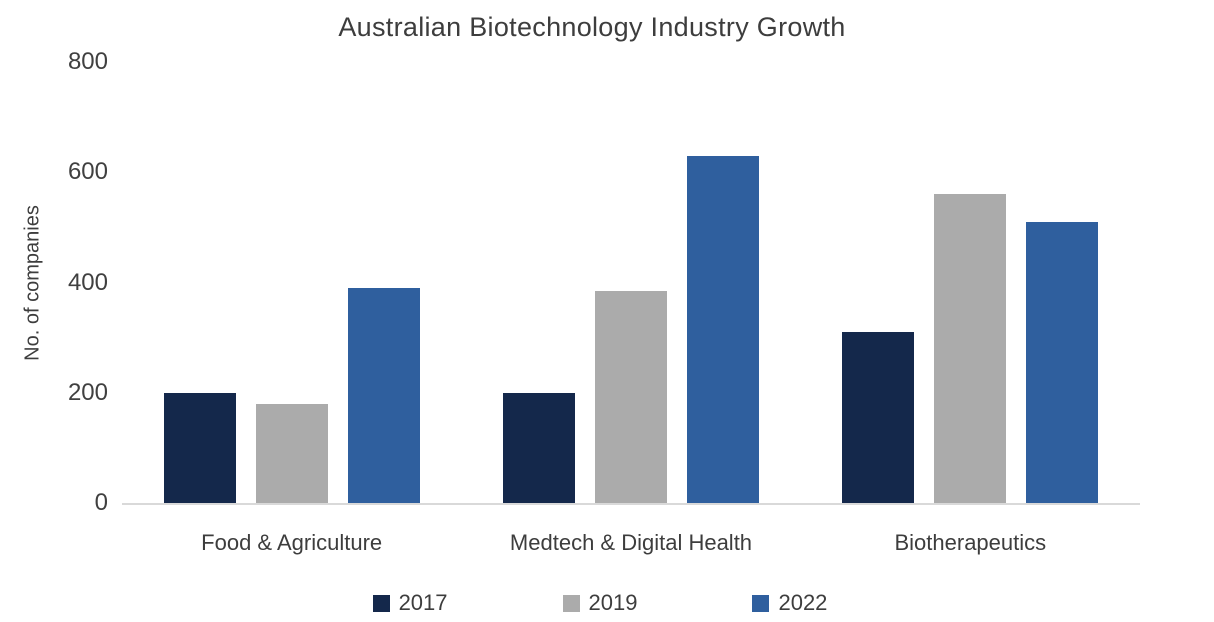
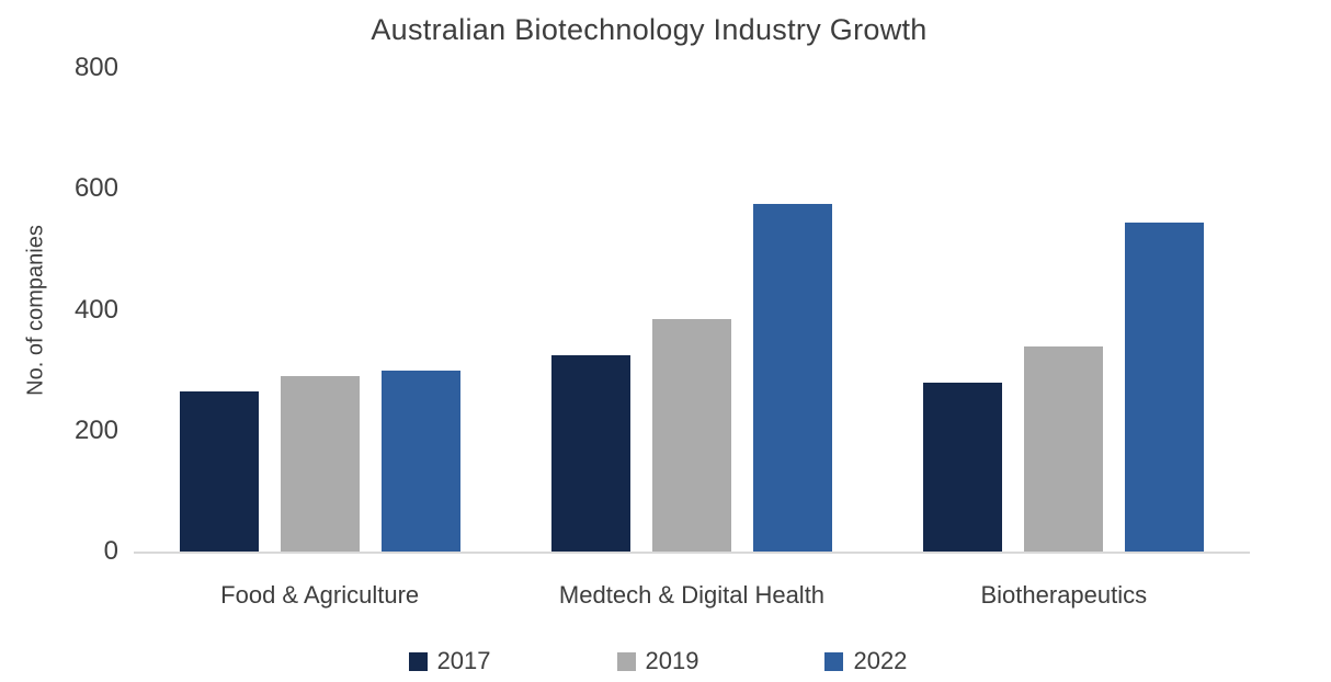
2017/Food & Agriculture: 200 -> 260
2019/Food & Agriculture: 180 -> 290
2022/Food & Agriculture: 390 -> 300
2017/Medtech & Digital Health: 200 -> 320
2022/Medtech & Digital Health: 630 -> 580
2017/Biotherapeutics: 310 -> 280
2019/Biotherapeutics: 560 -> 340
2022/Biotherapeutics: 510 -> 540
